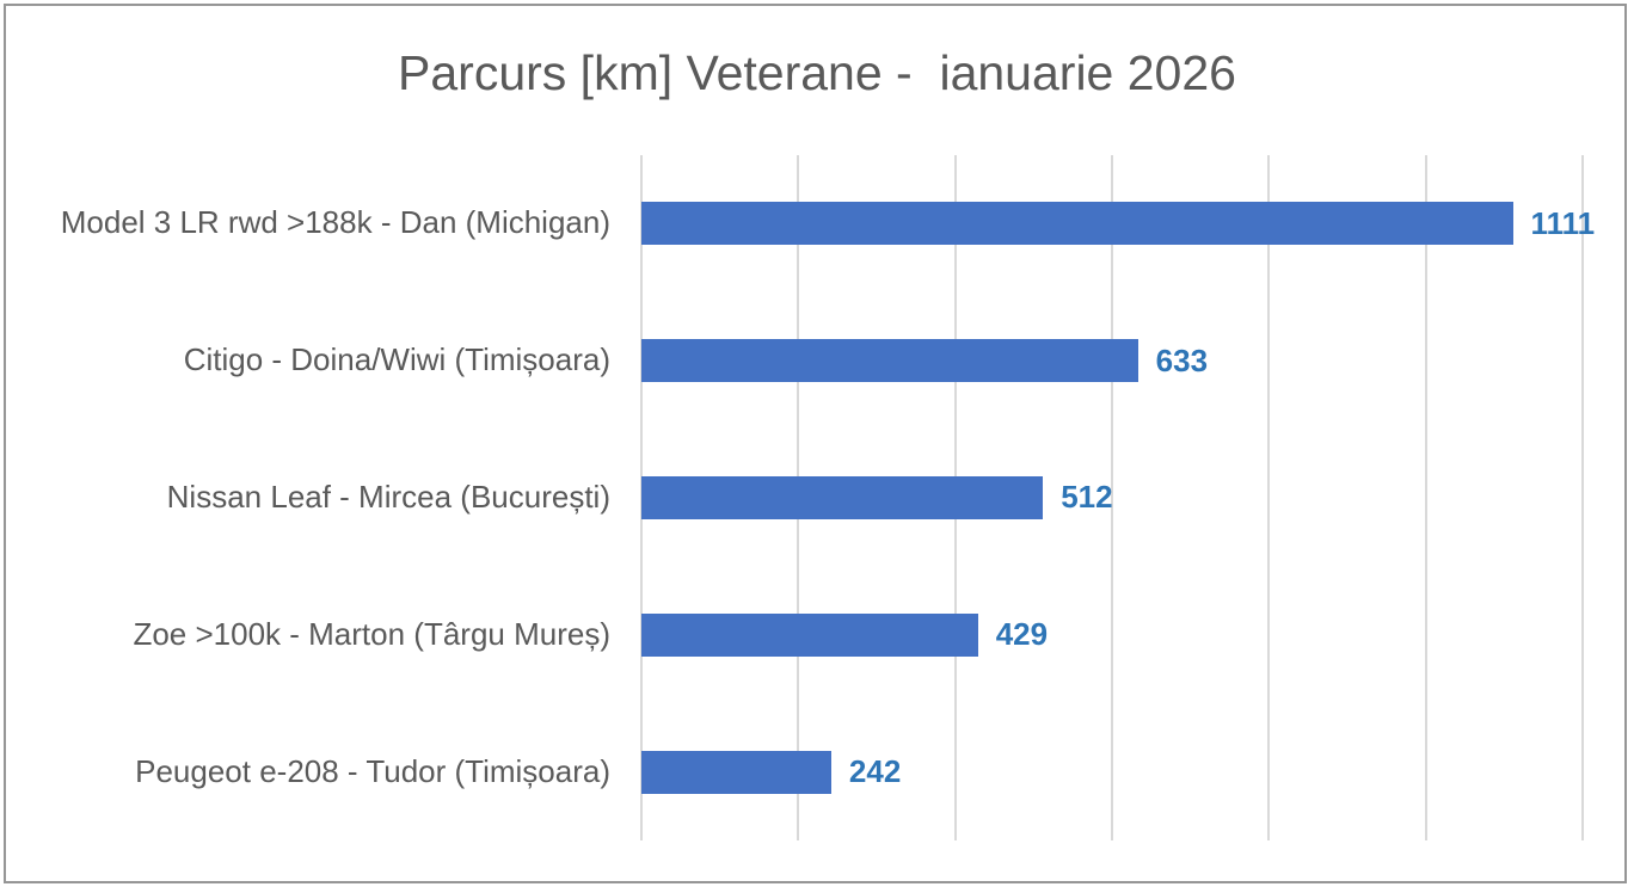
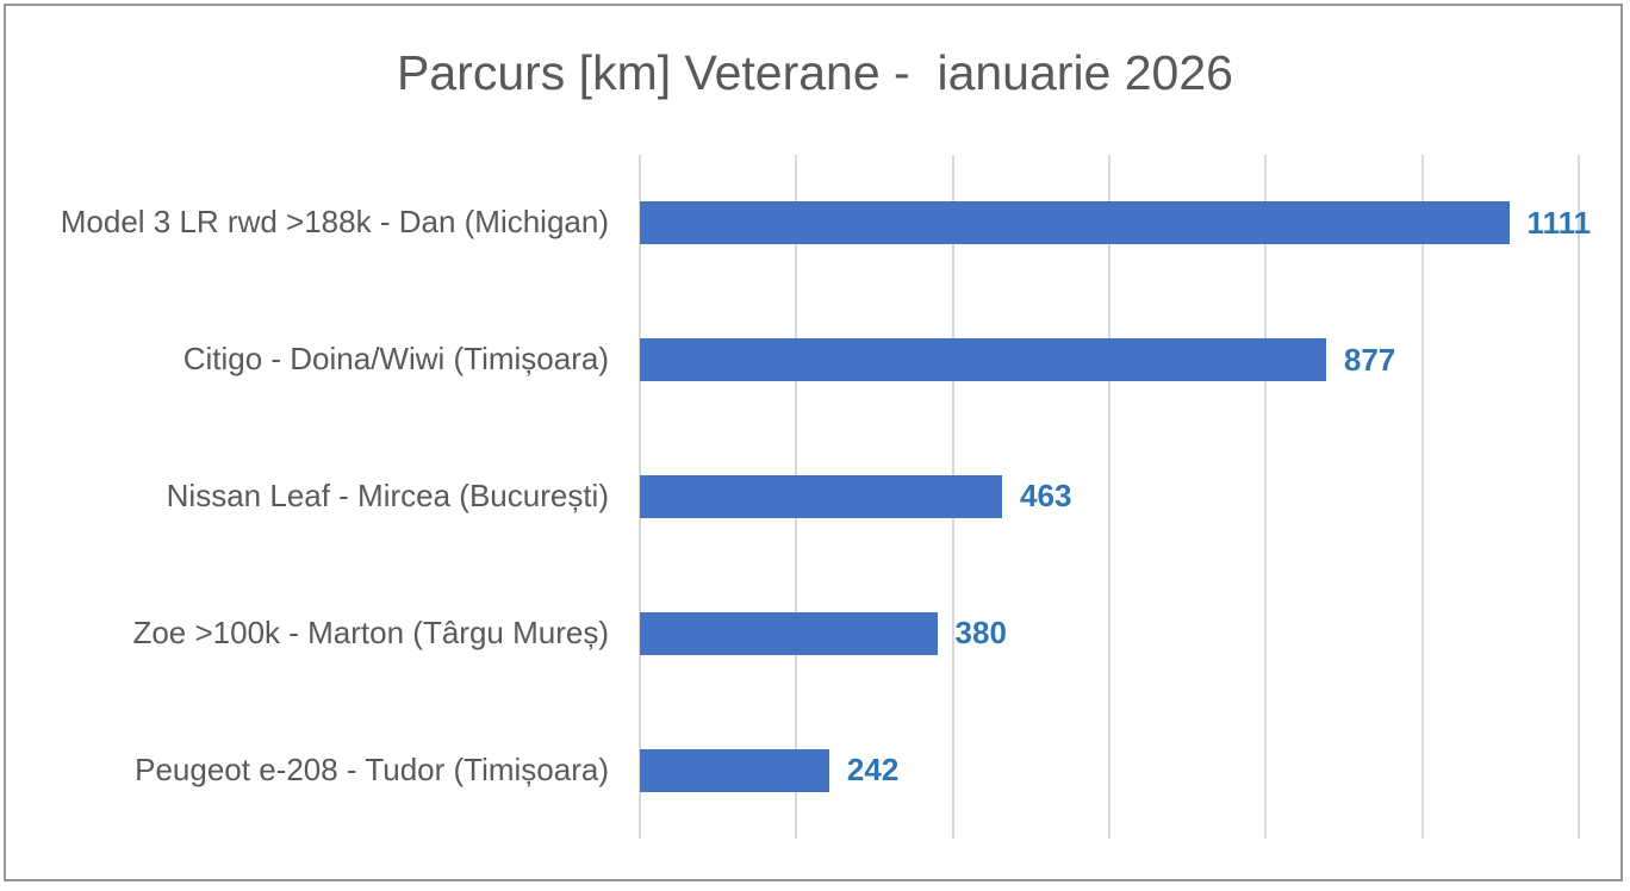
Citigo - Doina/Wiwi (Timișoara): 633 -> 877
Nissan Leaf - Mircea (București): 512 -> 463
Zoe >100k - Marton (Târgu Mureș): 429 -> 380
